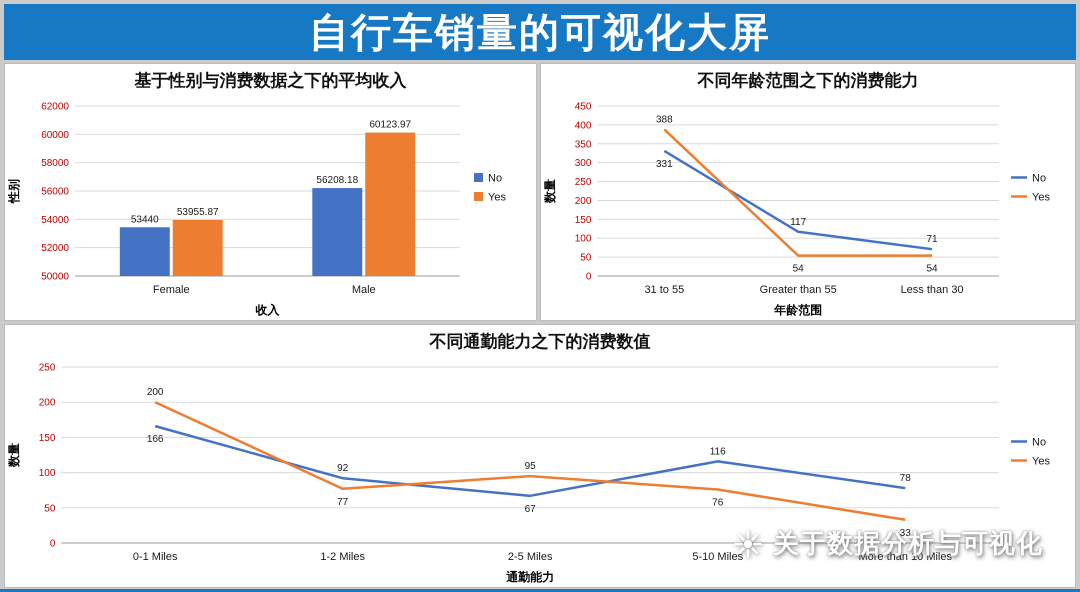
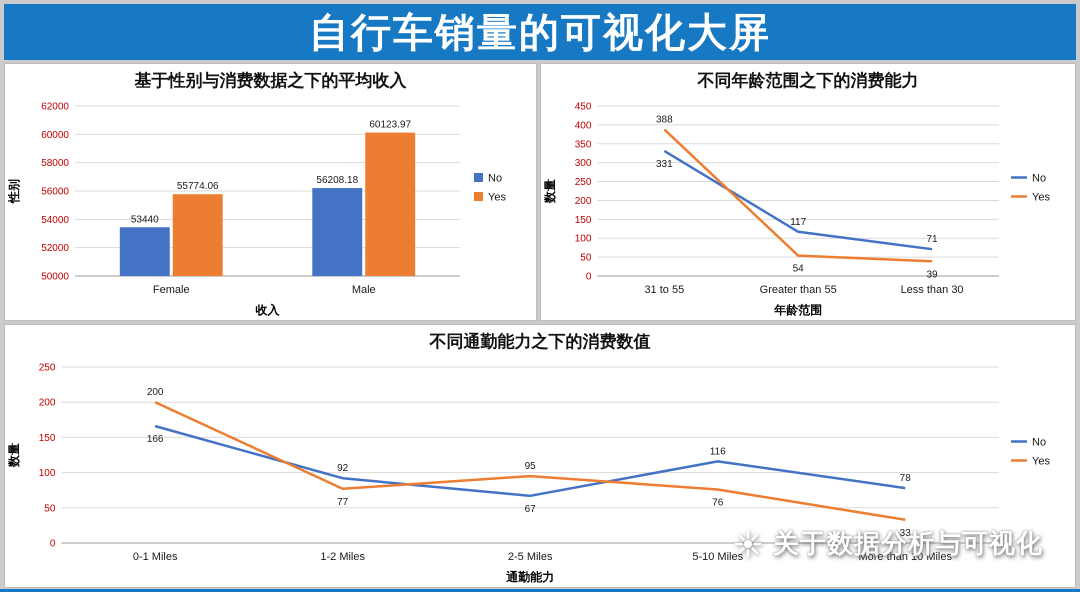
基于性别与消费数据之下的平均收入/Yes/Female: 53955.87 -> 55774.06
不同年龄范围之下的消费能力/Yes/Less than 30: 54 -> 39
